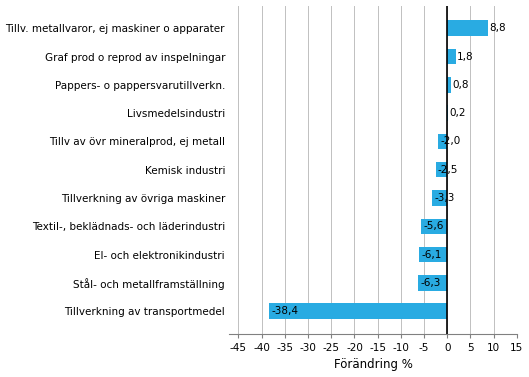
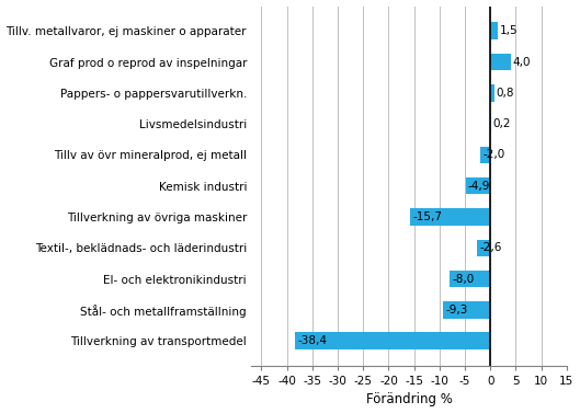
Tillv. metallvaror, ej maskiner o apparater: 8,8 -> 1,5
Graf prod o reprod av inspelningar: 1,8 -> 4,0
Kemisk industri: -2,5 -> -4,9
Tillverkning av övriga maskiner: -3,3 -> -15,7
Textil-, beklädnads- och läderindustri: -5,6 -> -2,6
El- och elektronikindustri: -6,1 -> -8,0
Stål- och metallframställning: -6,3 -> -9,3
